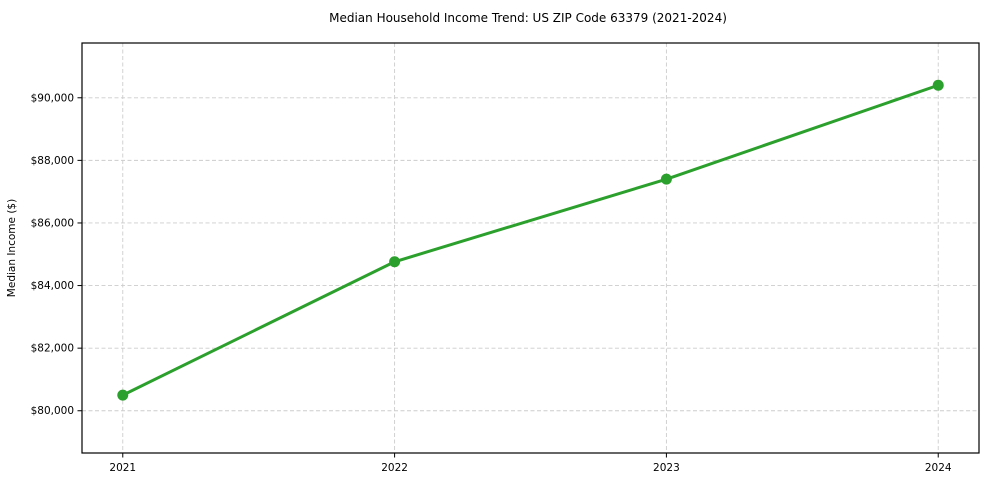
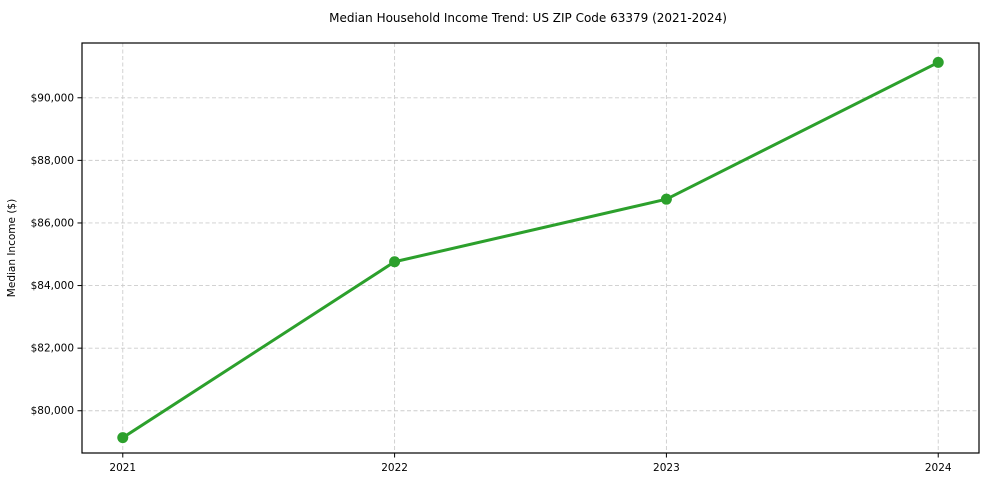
2021: $80500 -> $79100
2023: $87400 -> $86800
2024: $90400 -> $91100
